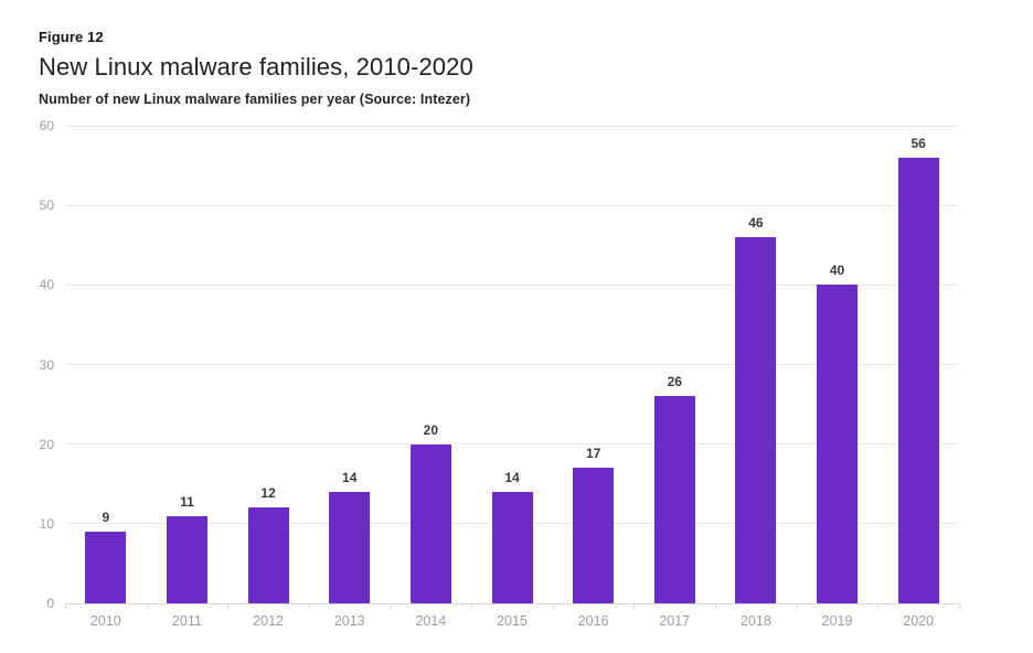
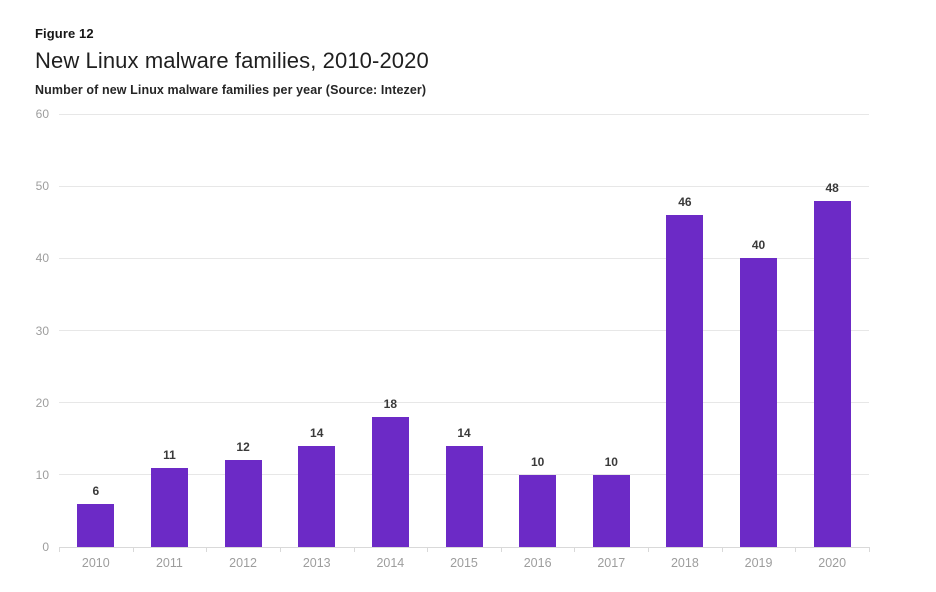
2010: 9 -> 6
2014: 20 -> 18
2016: 17 -> 10
2017: 26 -> 10
2020: 56 -> 48
